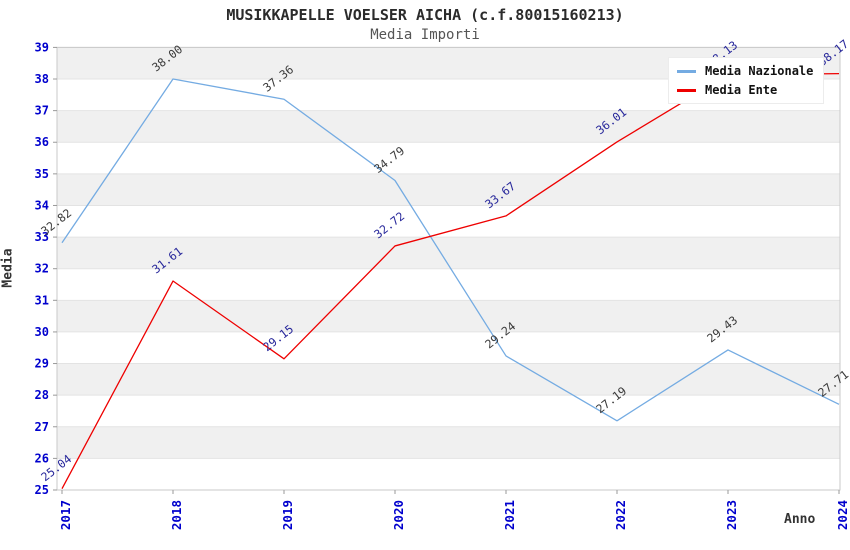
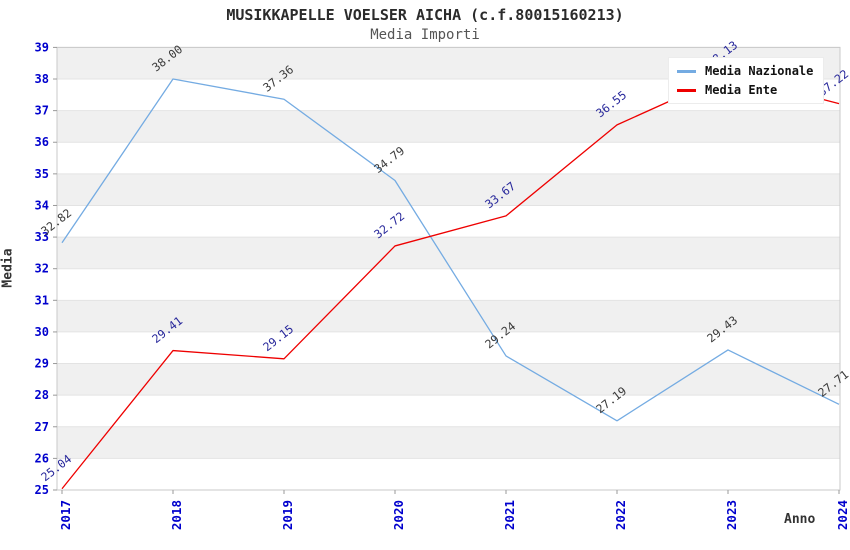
Media Ente/2018: 31.61 -> 29.41
Media Ente/2022: 36.01 -> 36.55
Media Ente/2024: 38.17 -> 37.22
